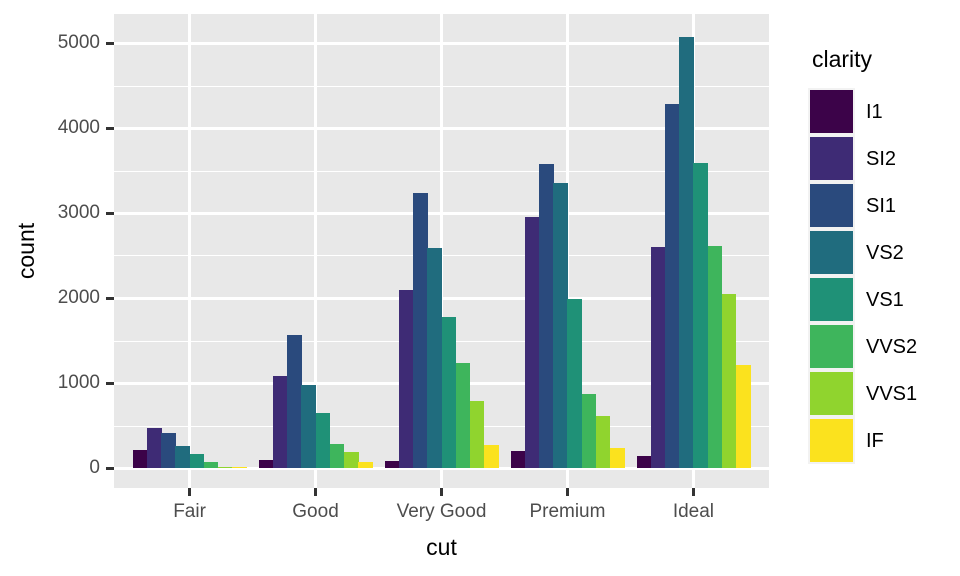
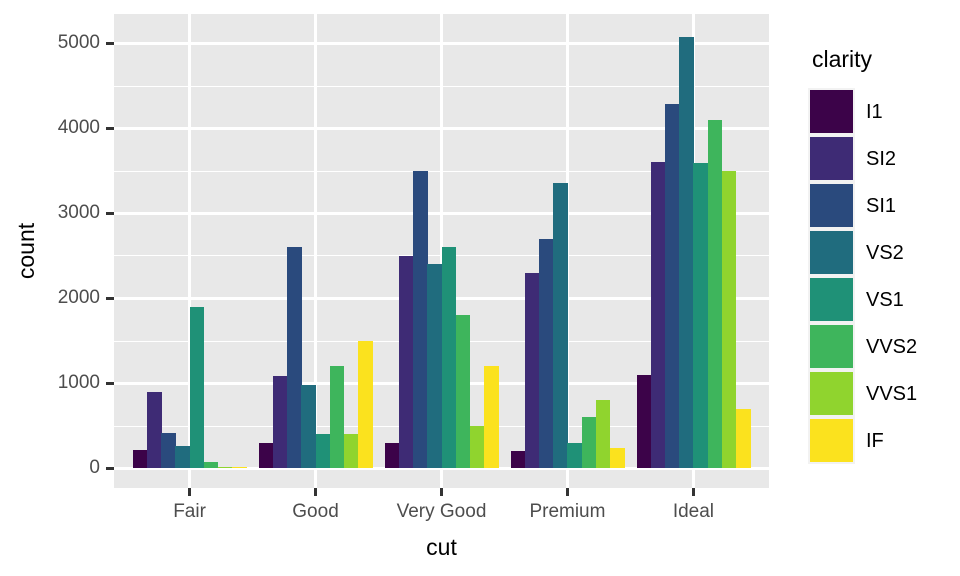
SI2/Fair: 500 -> 900
VS1/Fair: 200 -> 1900
I1/Good: 100 -> 300
SI1/Good: 1600 -> 2600
VS1/Good: 600 -> 400
VVS2/Good: 300 -> 1200
VVS1/Good: 200 -> 400
IF/Good: 100 -> 1500
I1/Very Good: 100 -> 300
SI2/Very Good: 2100 -> 2500
SI1/Very Good: 3200 -> 3500
VS2/Very Good: 2600 -> 2400
VS1/Very Good: 1800 -> 2600
VVS2/Very Good: 1200 -> 1800
VVS1/Very Good: 800 -> 500
IF/Very Good: 300 -> 1200
SI2/Premium: 2900 -> 2300
SI1/Premium: 3600 -> 2700
VS1/Premium: 2000 -> 300
VVS2/Premium: 900 -> 600
VVS1/Premium: 600 -> 800
I1/Ideal: 100 -> 1100
SI2/Ideal: 2600 -> 3600
VVS2/Ideal: 2600 -> 4100
VVS1/Ideal: 2000 -> 3500
IF/Ideal: 1200 -> 700
